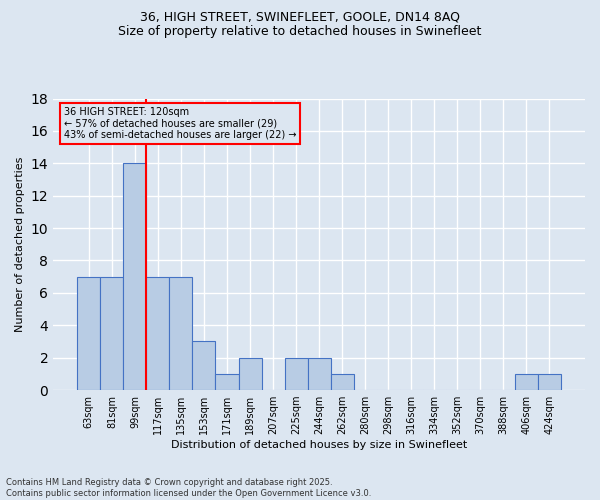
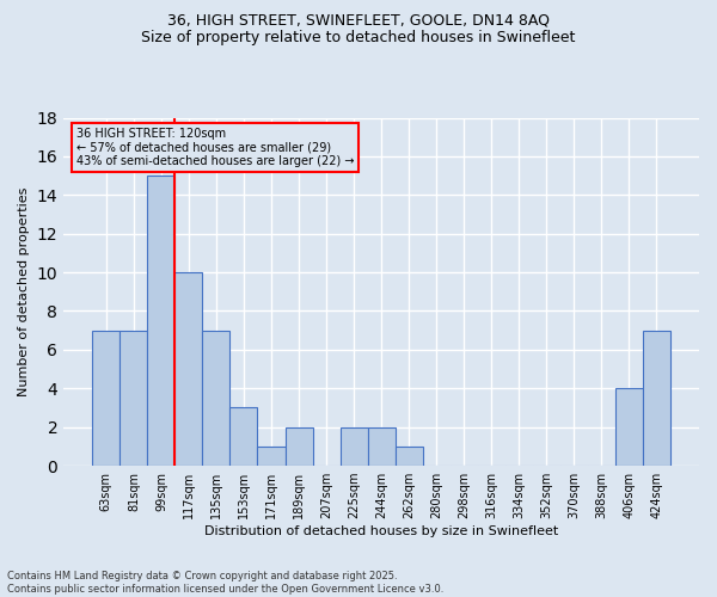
99sqm: 14 -> 15
117sqm: 7 -> 10
406sqm: 1 -> 4
424sqm: 1 -> 7
